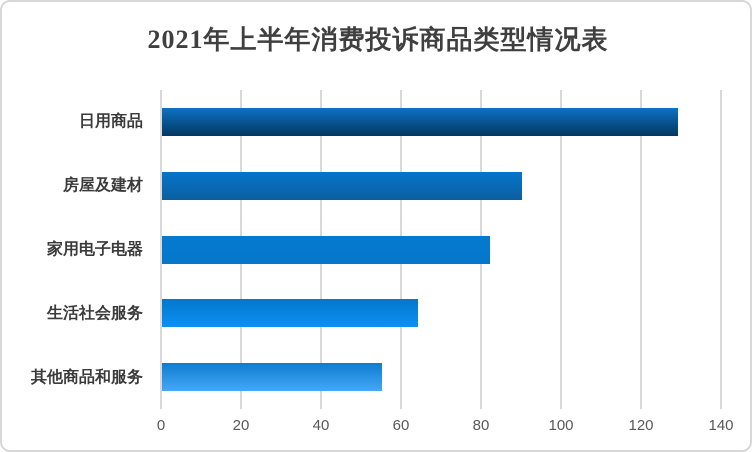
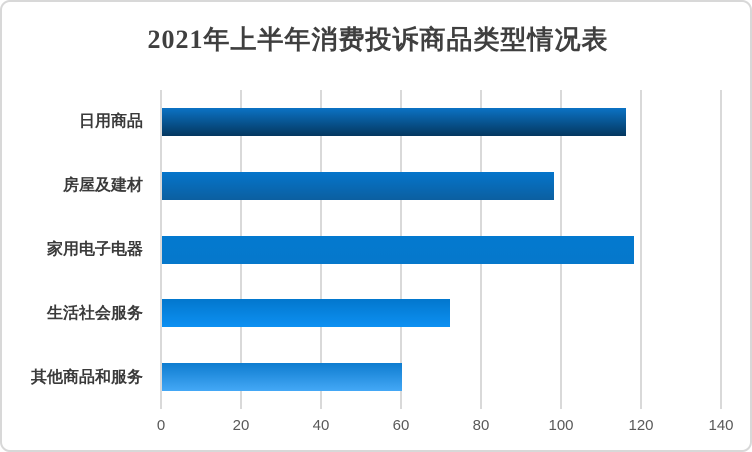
日用商品: 129 -> 116
房屋及建材: 90 -> 98
家用电子电器: 82 -> 118
生活社会服务: 64 -> 72
其他商品和服务: 55 -> 60
